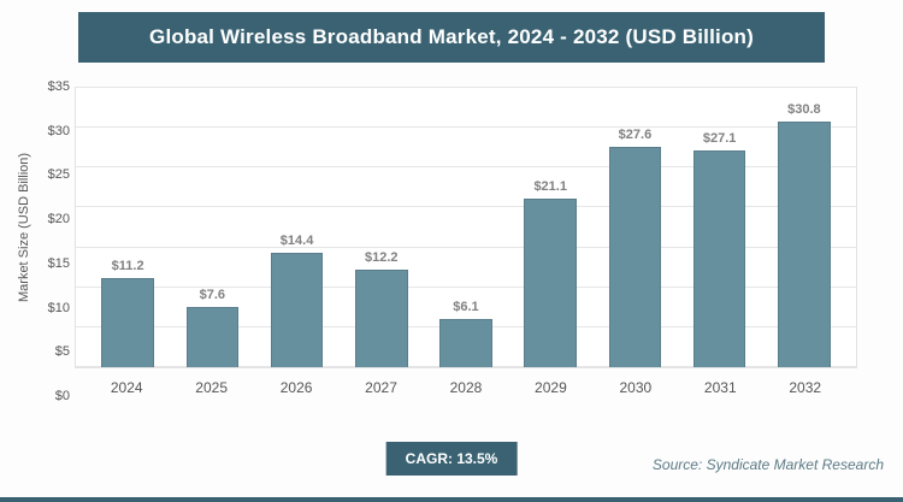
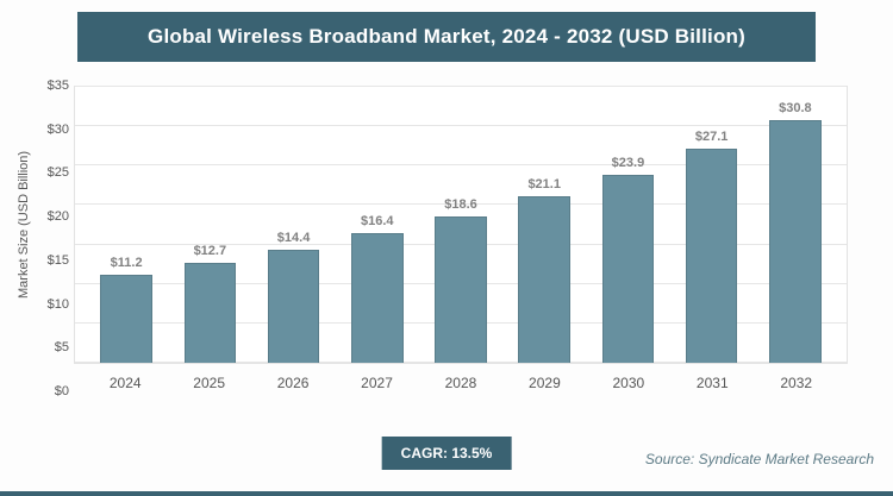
2025: $7.6 -> $12.7
2027: $12.2 -> $16.4
2028: $6.1 -> $18.6
2030: $27.6 -> $23.9
